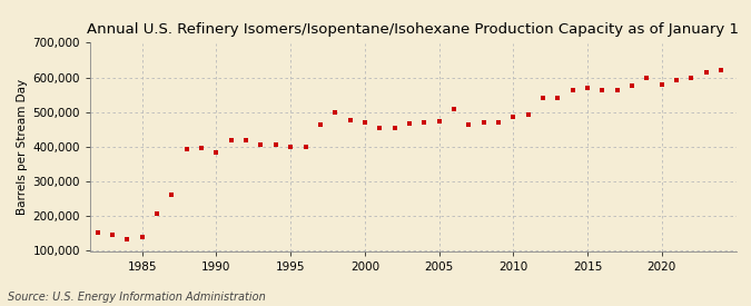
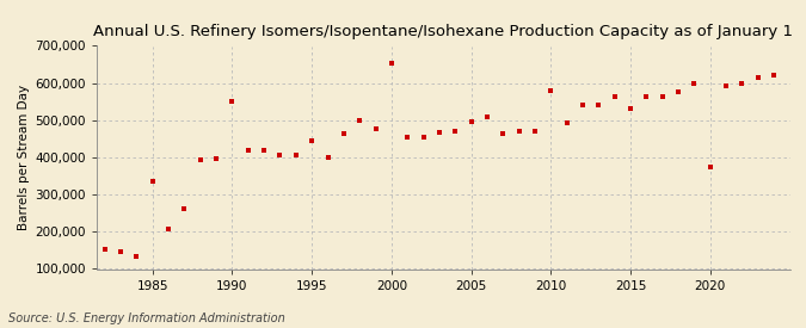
1985: 140,000 -> 335,000
1990: 385,000 -> 550,000
1995: 400,000 -> 445,000
2000: 470,000 -> 655,000
2005: 475,000 -> 495,000
2010: 487,000 -> 580,000
2015: 570,000 -> 530,000
2020: 580,000 -> 375,000
